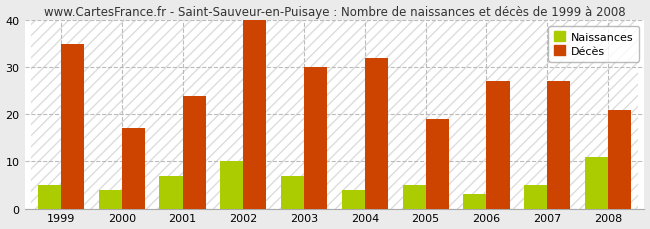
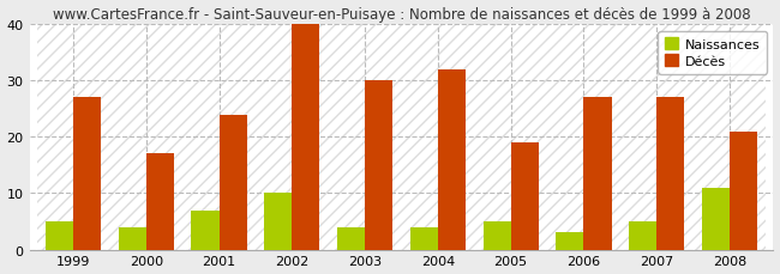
Décès/1999: 35 -> 27
Naissances/2003: 7 -> 4
